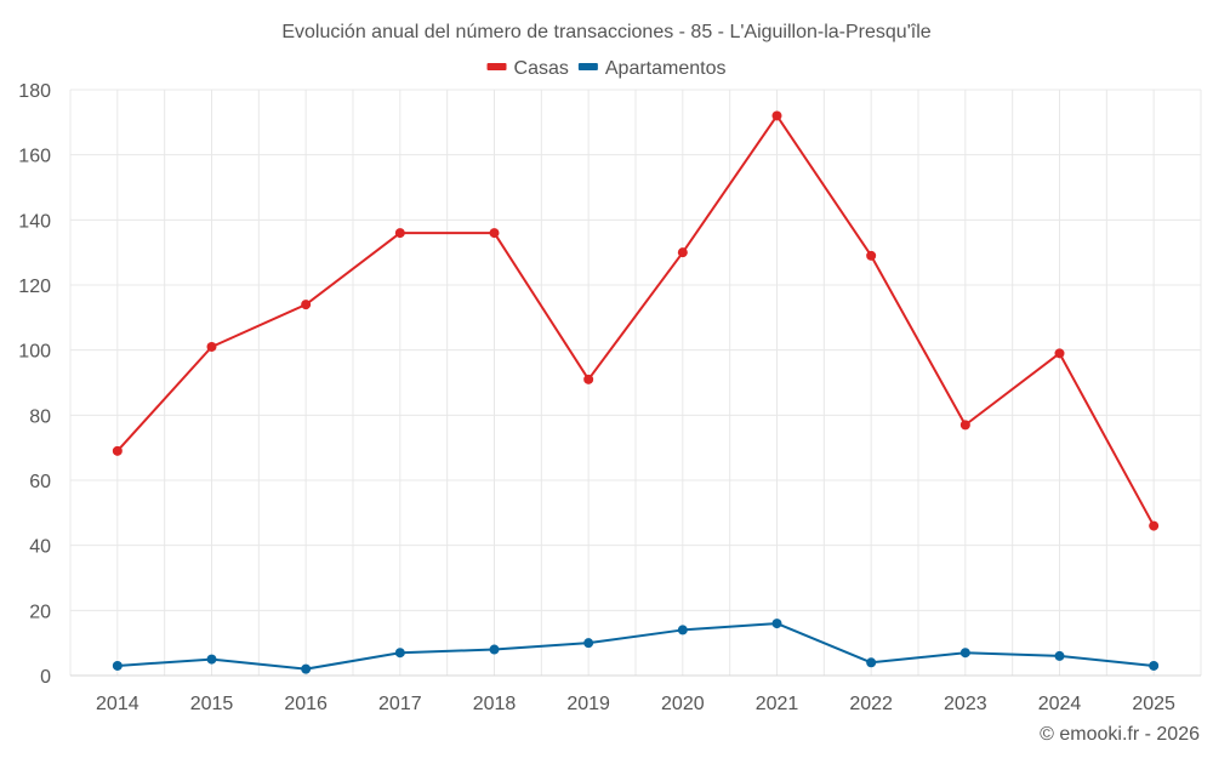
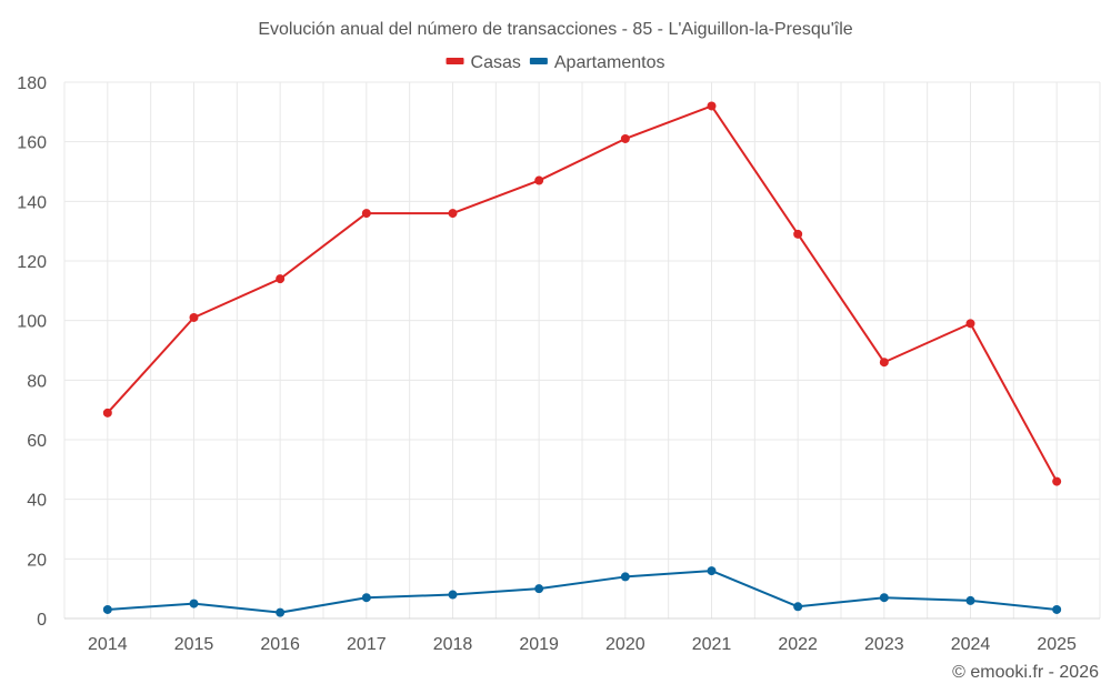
Casas/2019: 91 -> 147
Casas/2020: 130 -> 161
Casas/2023: 77 -> 86
